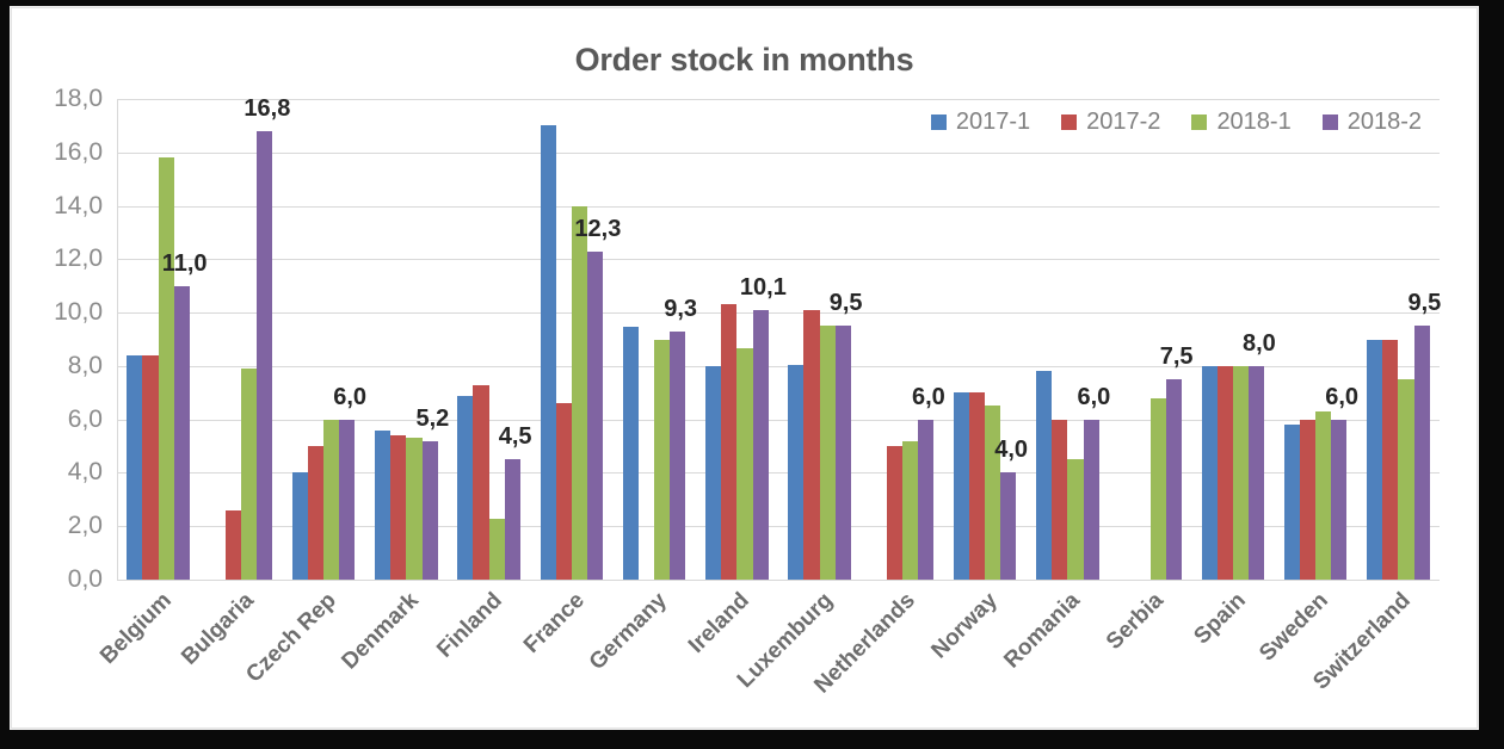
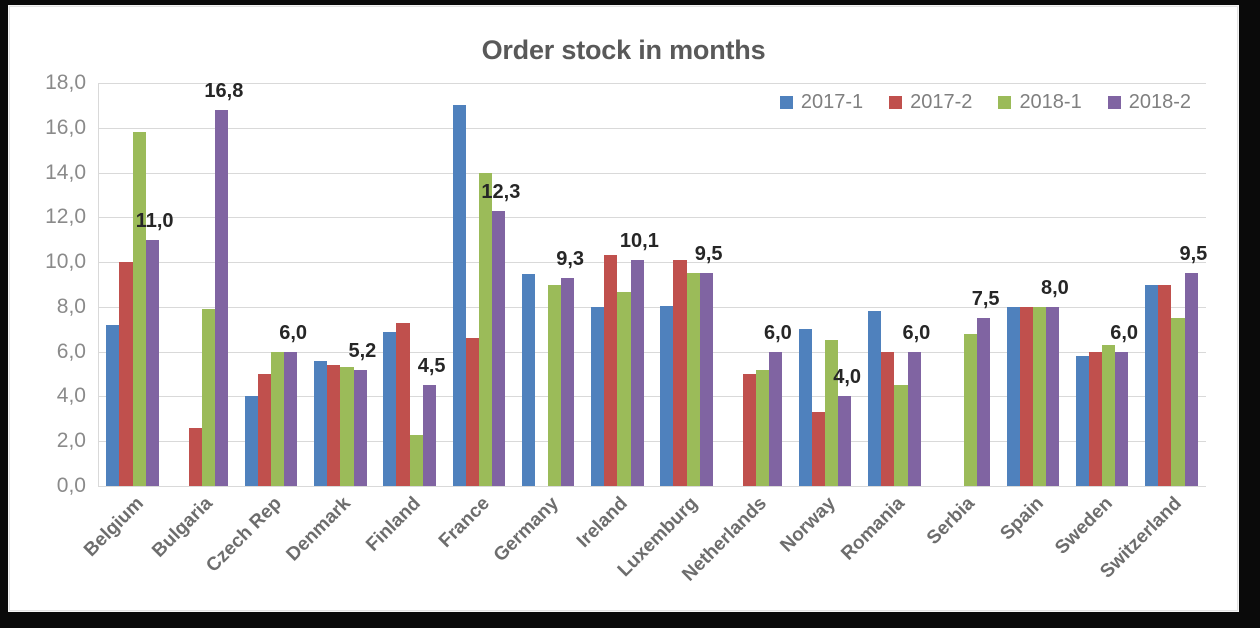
2017-1/Belgium: 8,4 -> 7,2
2017-2/Belgium: 8,4 -> 10,0
2017-2/Norway: 7,0 -> 3,3
